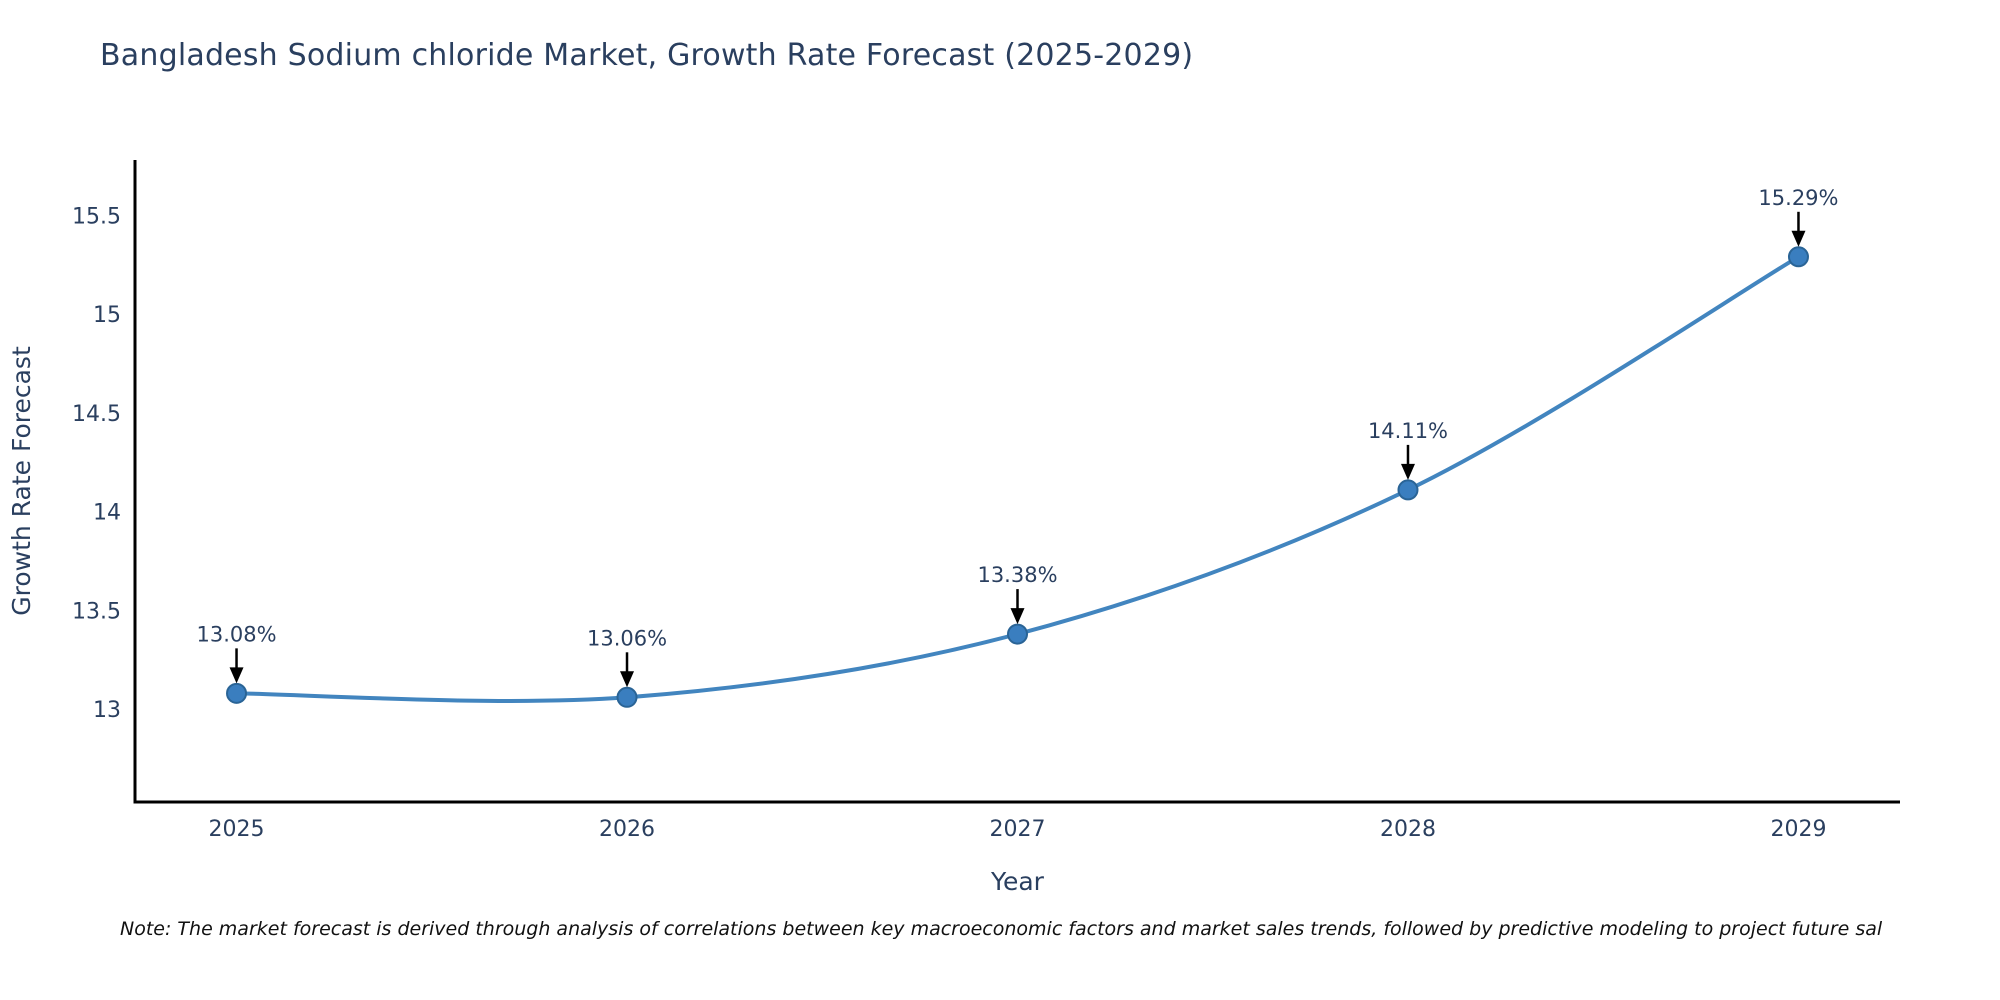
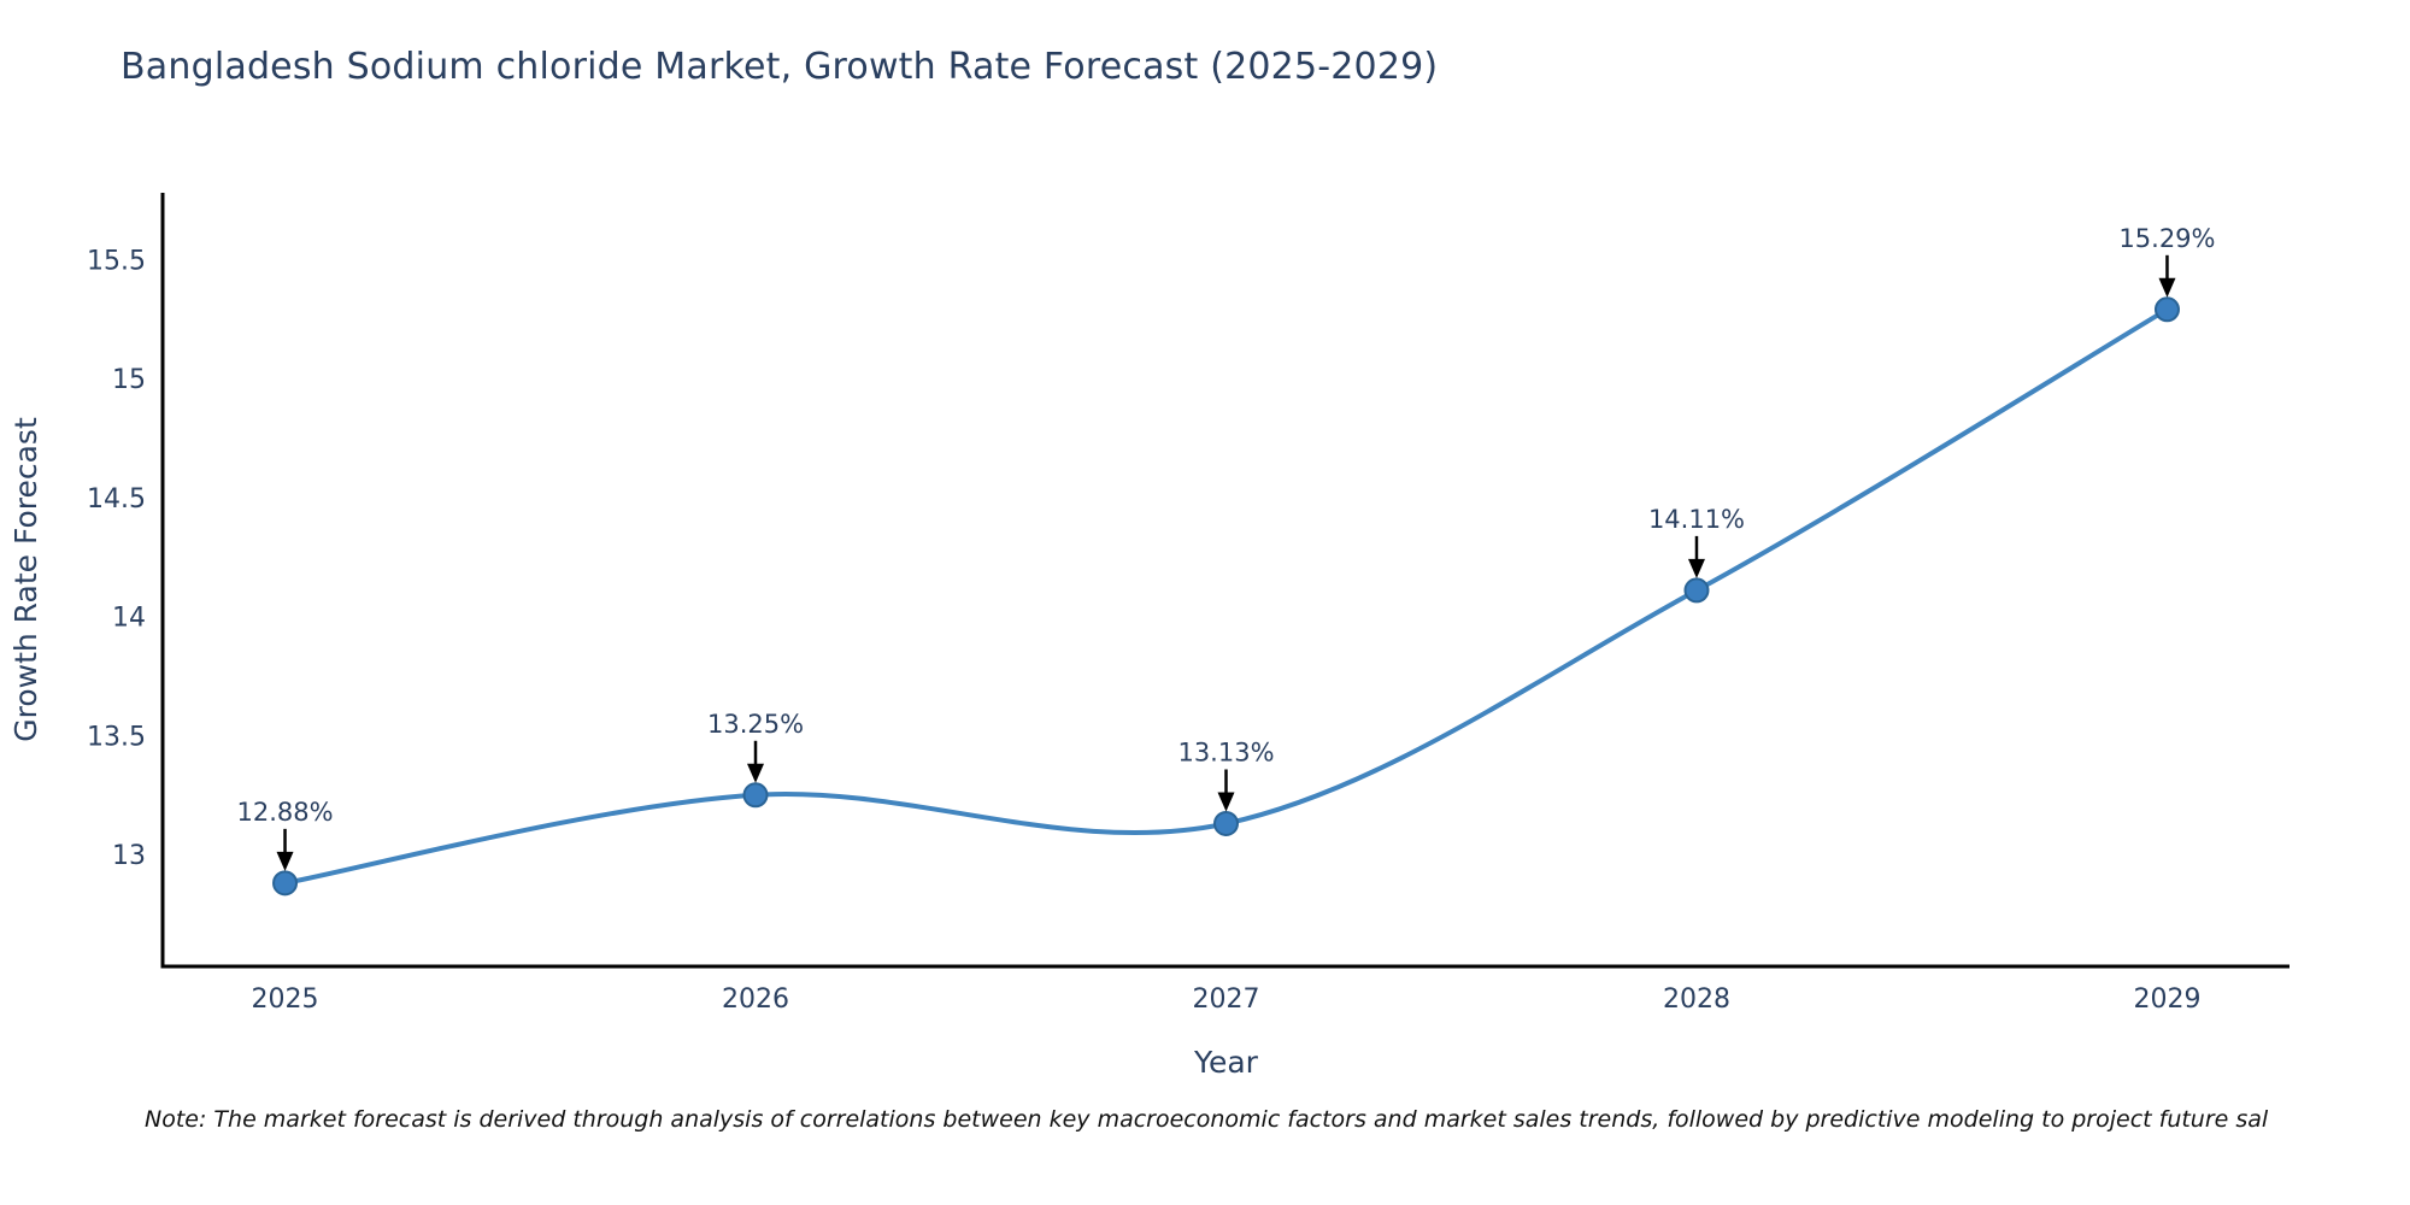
2025: 13.08% -> 12.88%
2026: 13.06% -> 13.25%
2027: 13.38% -> 13.13%
